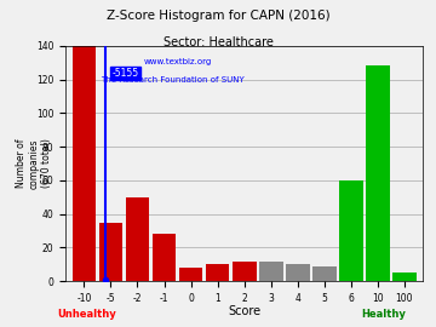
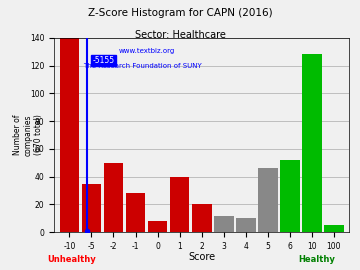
1: 10 -> 40
2: 12 -> 20
5: 9 -> 46
6: 60 -> 52
